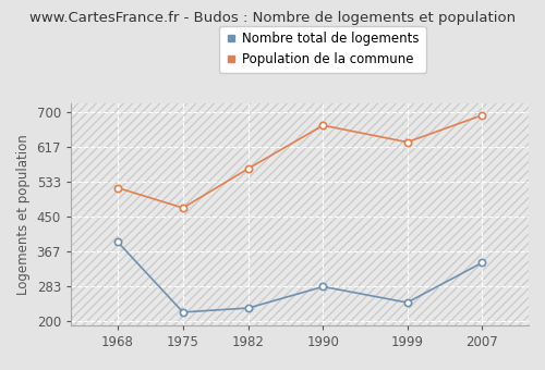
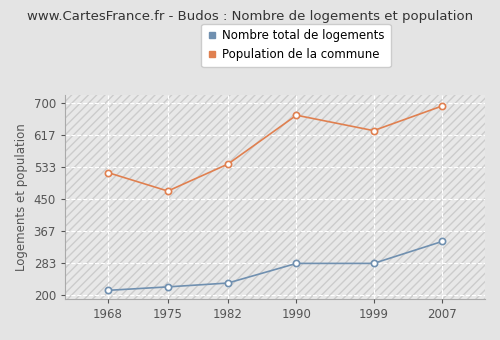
Nombre total de logements/1968: 390 -> 213
Population de la commune/1982: 565 -> 541
Nombre total de logements/1999: 245 -> 283
